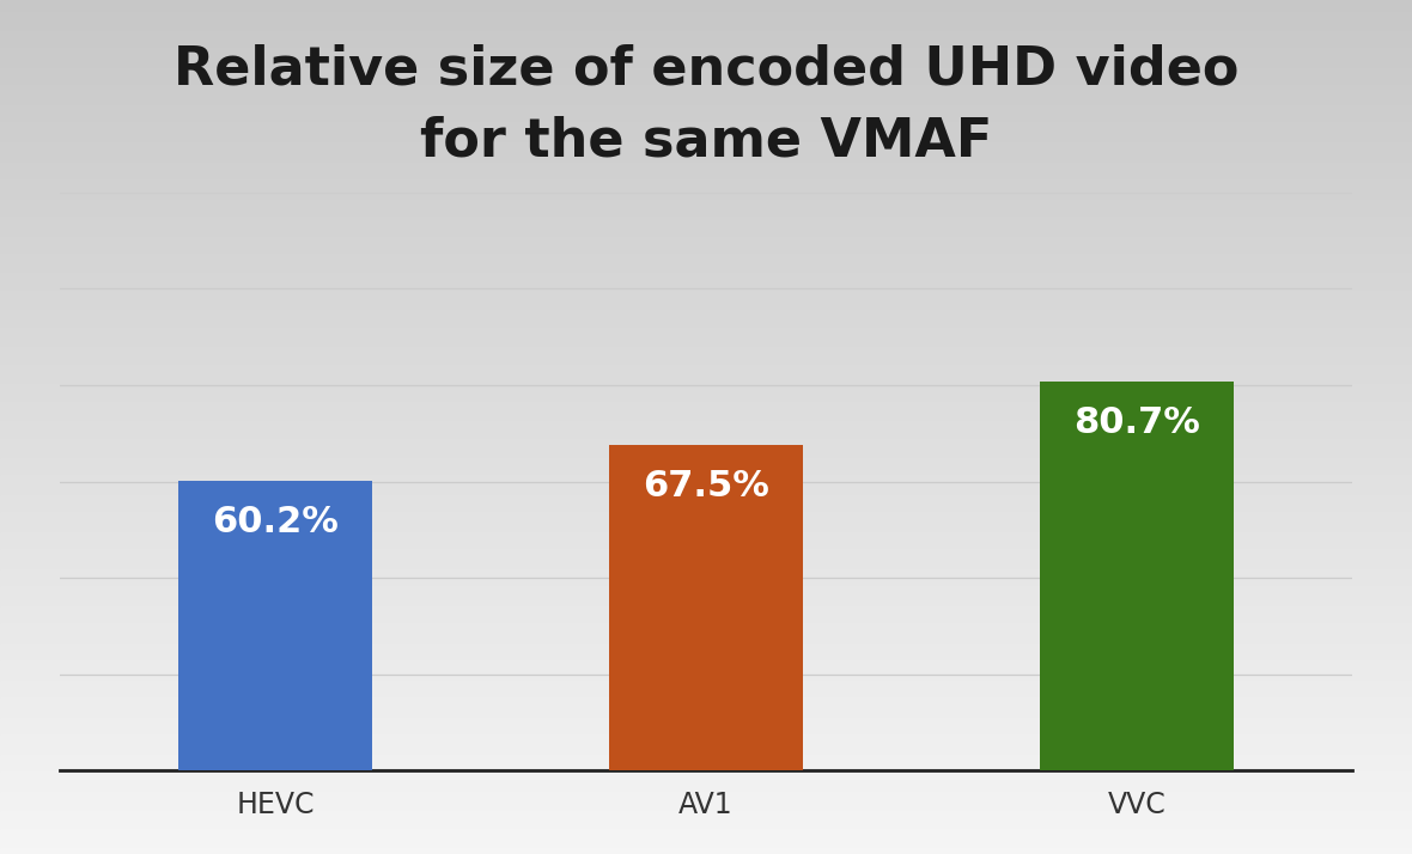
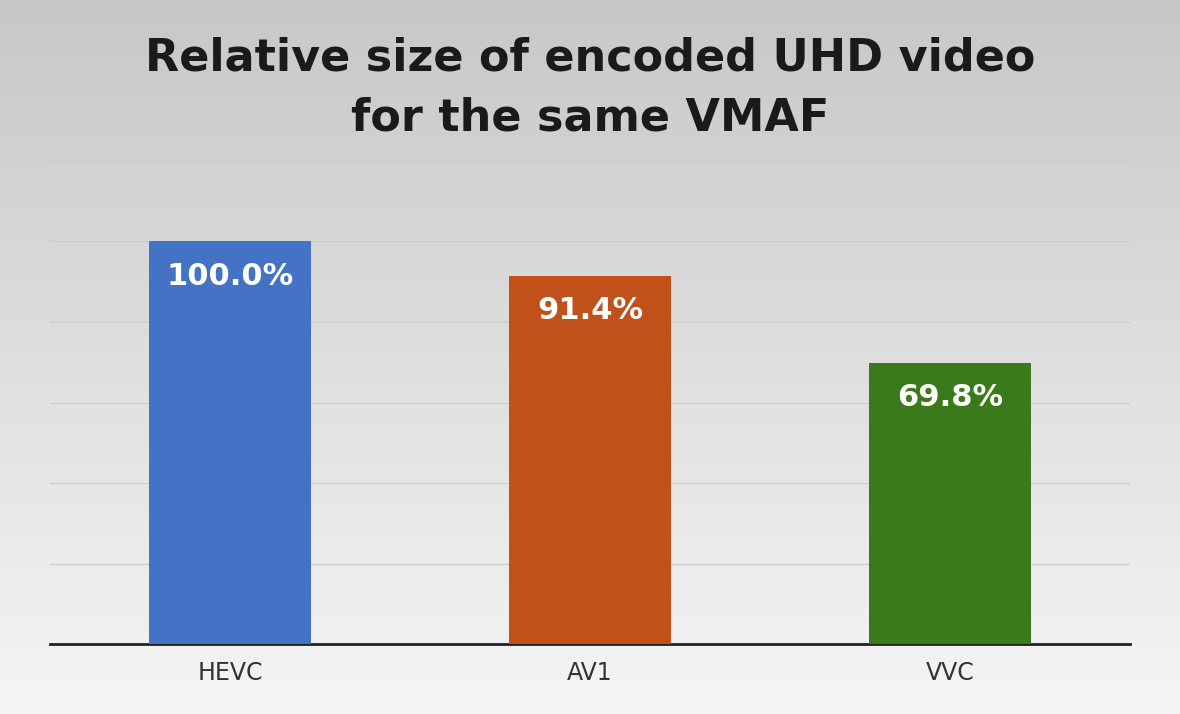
HEVC: 60.2% -> 100.0%
AV1: 67.5% -> 91.4%
VVC: 80.7% -> 69.8%
